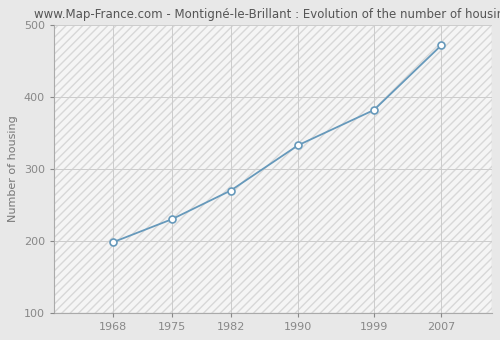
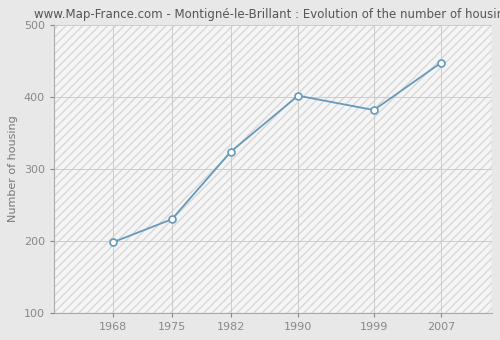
1982: 270 -> 324
1990: 333 -> 402
2007: 472 -> 448
